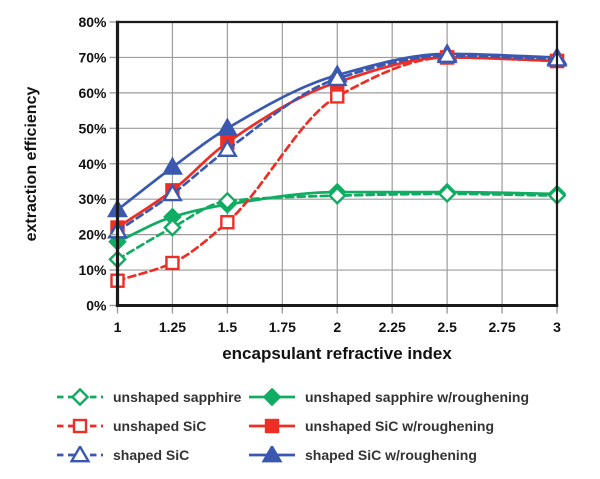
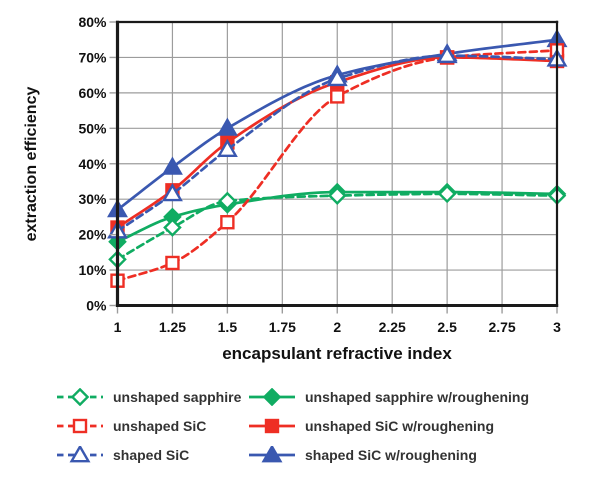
unshaped SiC/3: 69% -> 72%
shaped SiC w/roughening/3: 70% -> 75%
